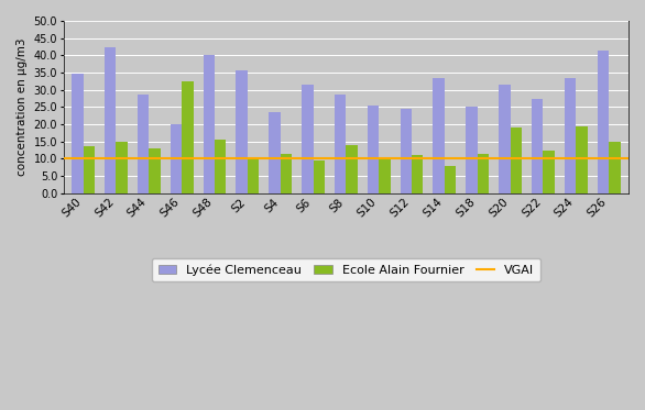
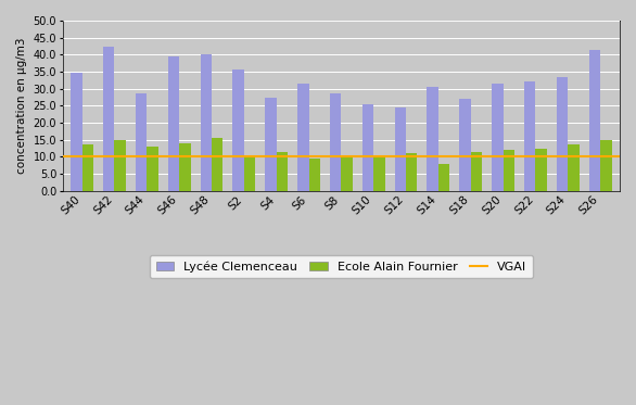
Lycée Clemenceau/S46: 20.0 -> 39.5
Ecole Alain Fournier/S46: 32.5 -> 14.0
Lycée Clemenceau/S4: 23.5 -> 27.5
Ecole Alain Fournier/S8: 14.0 -> 10.5
Lycée Clemenceau/S14: 33.5 -> 30.5
Lycée Clemenceau/S18: 25.0 -> 27.0
Ecole Alain Fournier/S20: 19.0 -> 12.0
Lycée Clemenceau/S22: 27.5 -> 32.0
Ecole Alain Fournier/S24: 19.5 -> 13.5
